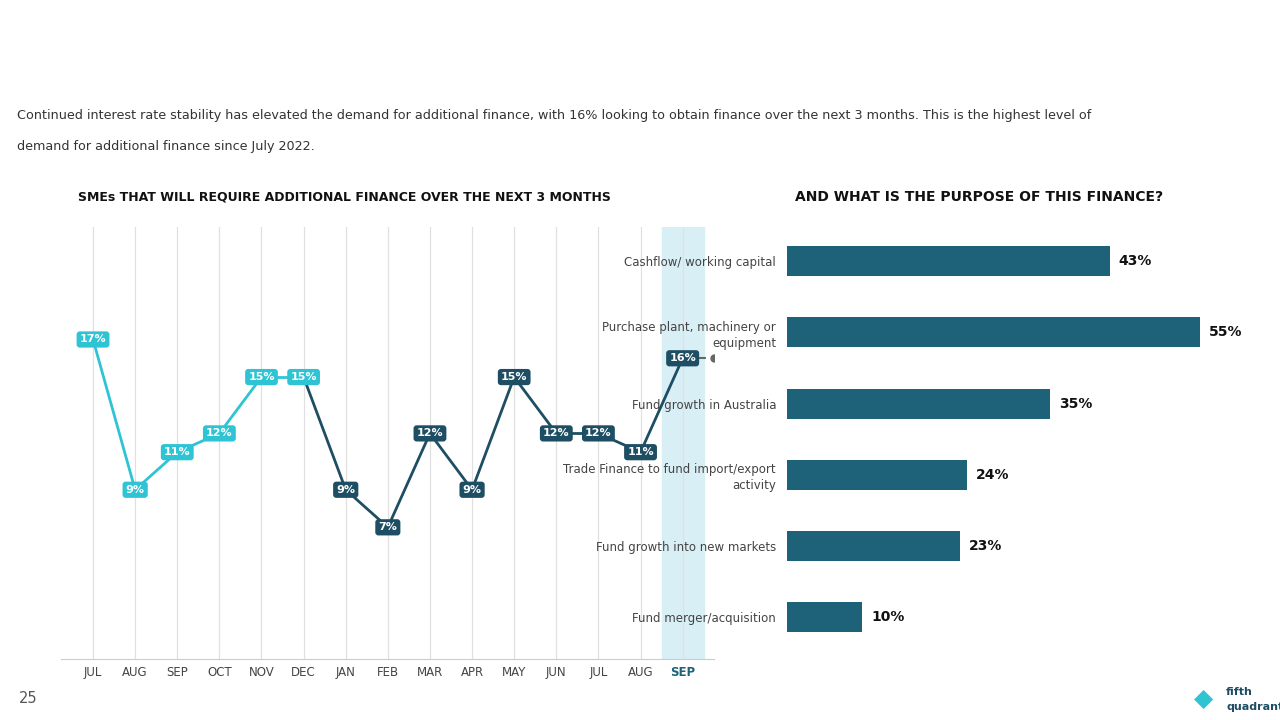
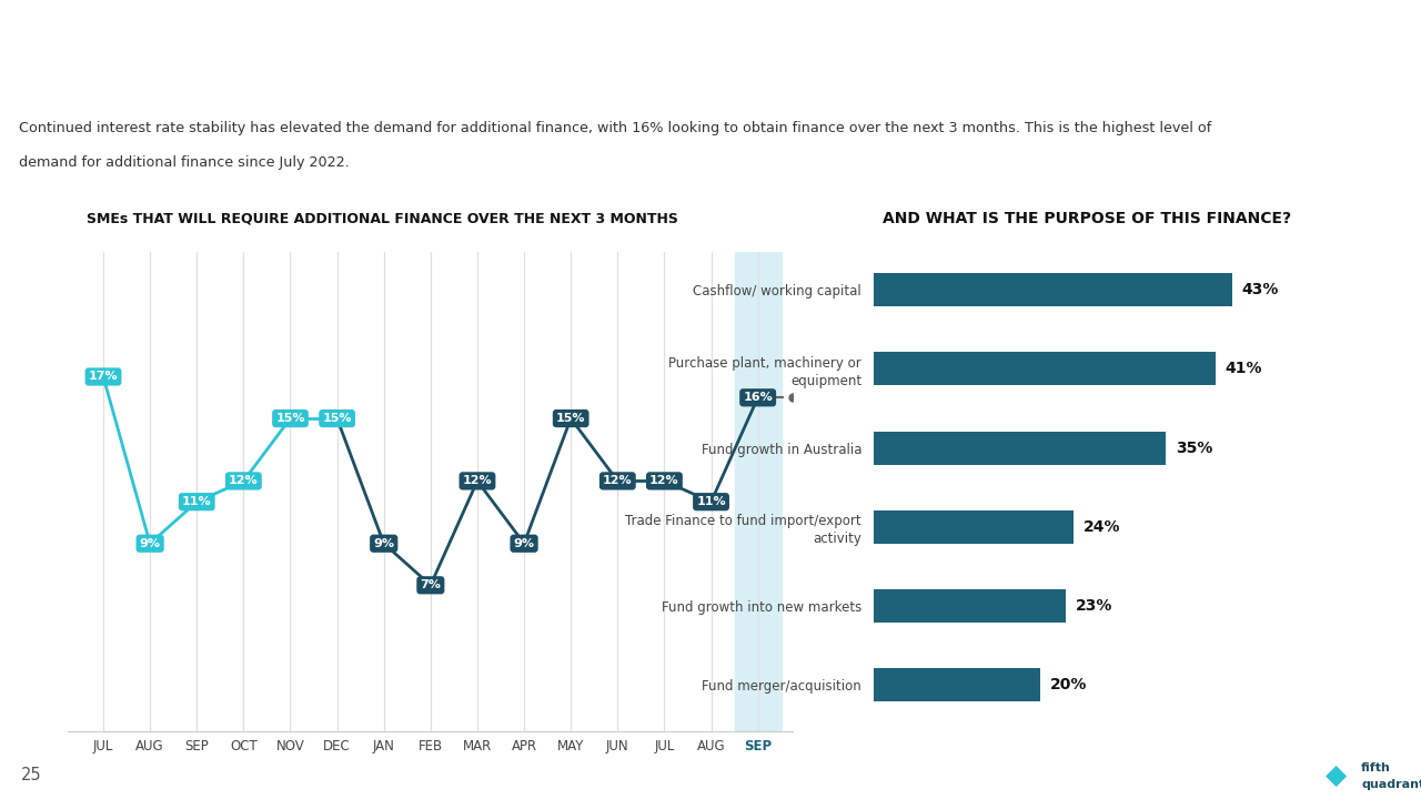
Purchase plant, machinery or equipment: 55% -> 41%
Fund merger/acquisition: 10% -> 20%
